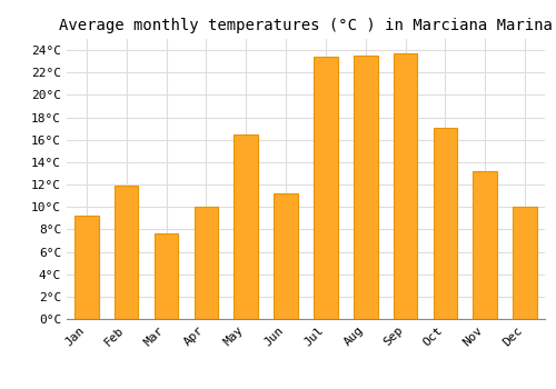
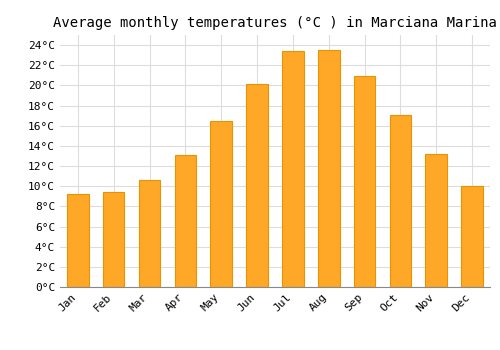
Feb: 11.9°C -> 9.4°C
Mar: 7.6°C -> 10.6°C
Apr: 10.0°C -> 13.1°C
Jun: 11.2°C -> 20.1°C
Sep: 23.7°C -> 20.9°C
